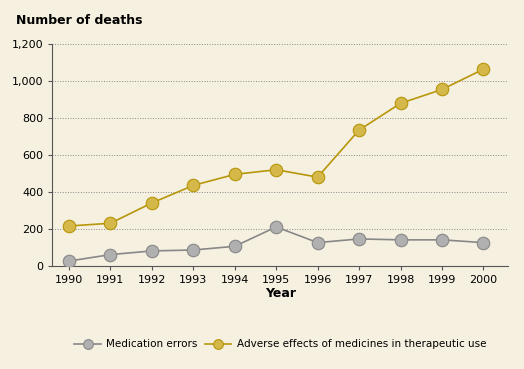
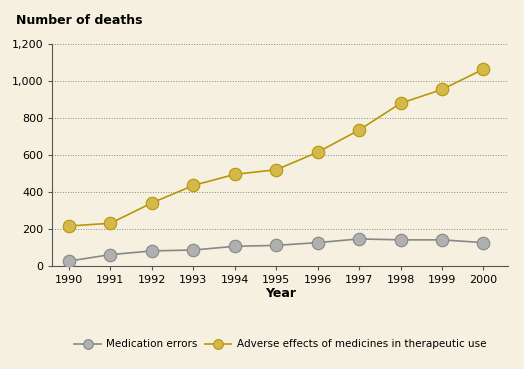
Medication errors/1995: 210 -> 110
Adverse effects of medicines in therapeutic use/1996: 480 -> 620
